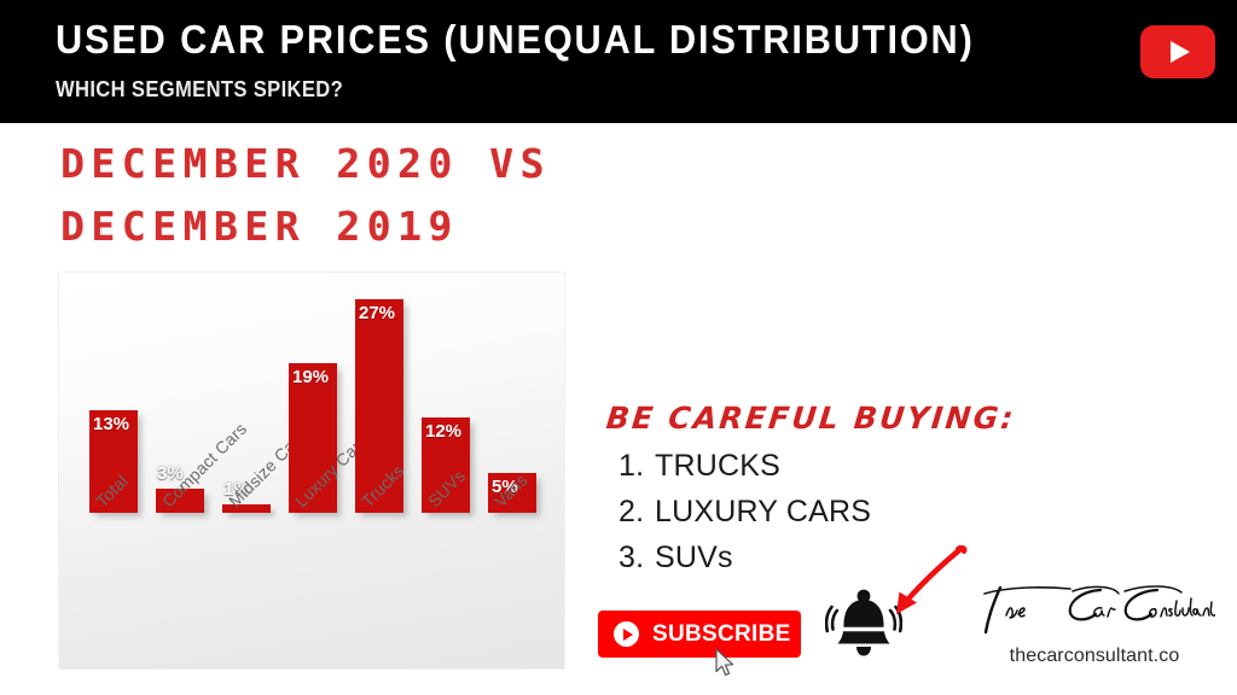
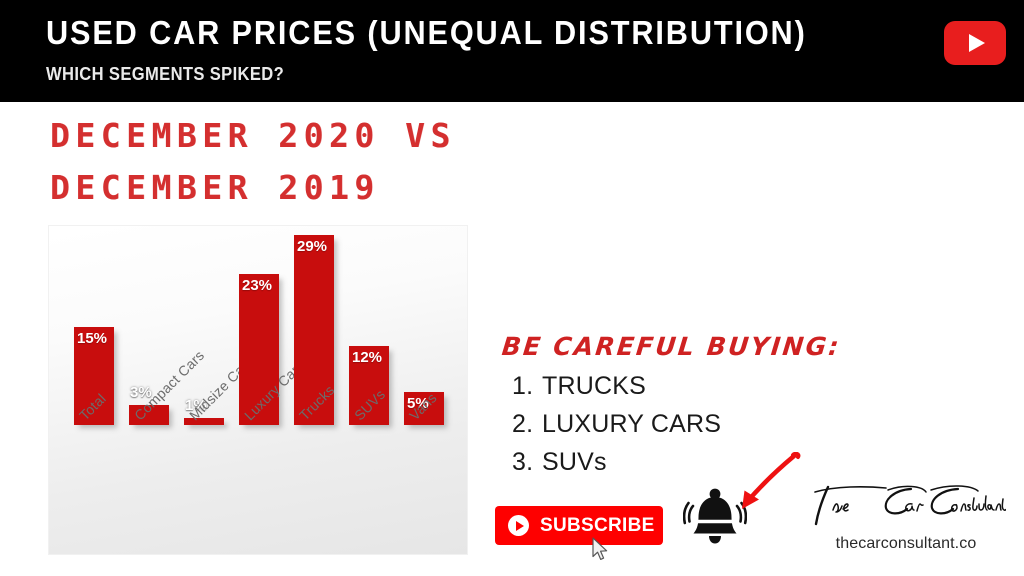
Total: 13% -> 15%
Luxury Cars: 19% -> 23%
Trucks: 27% -> 29%
